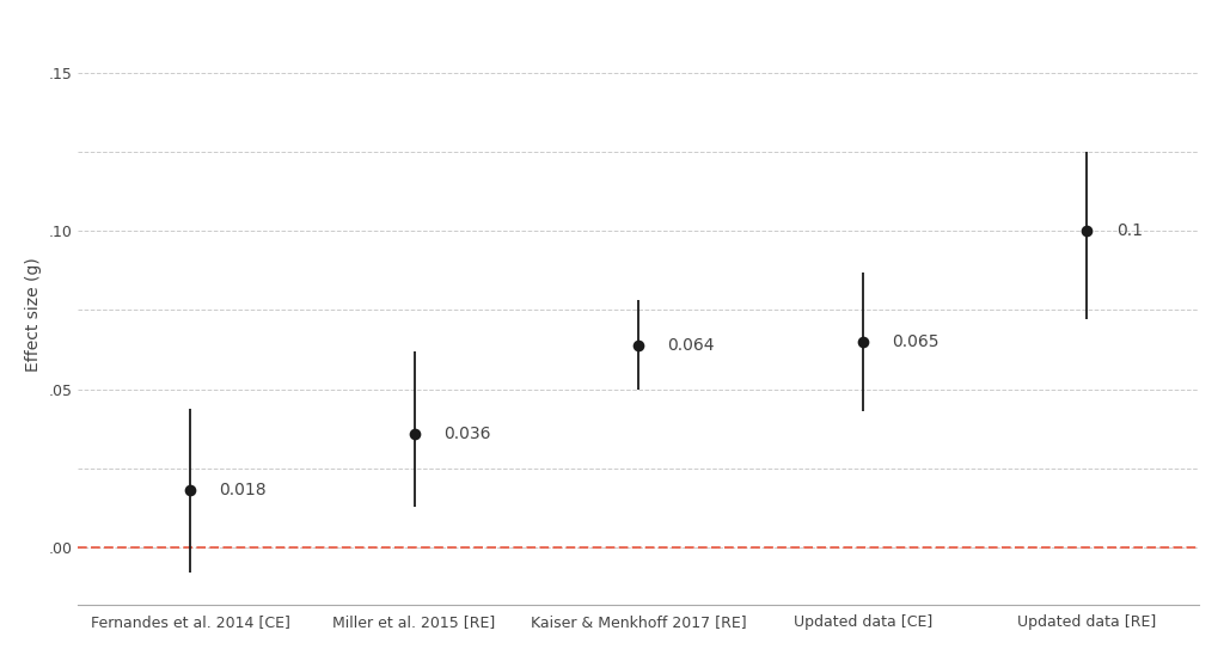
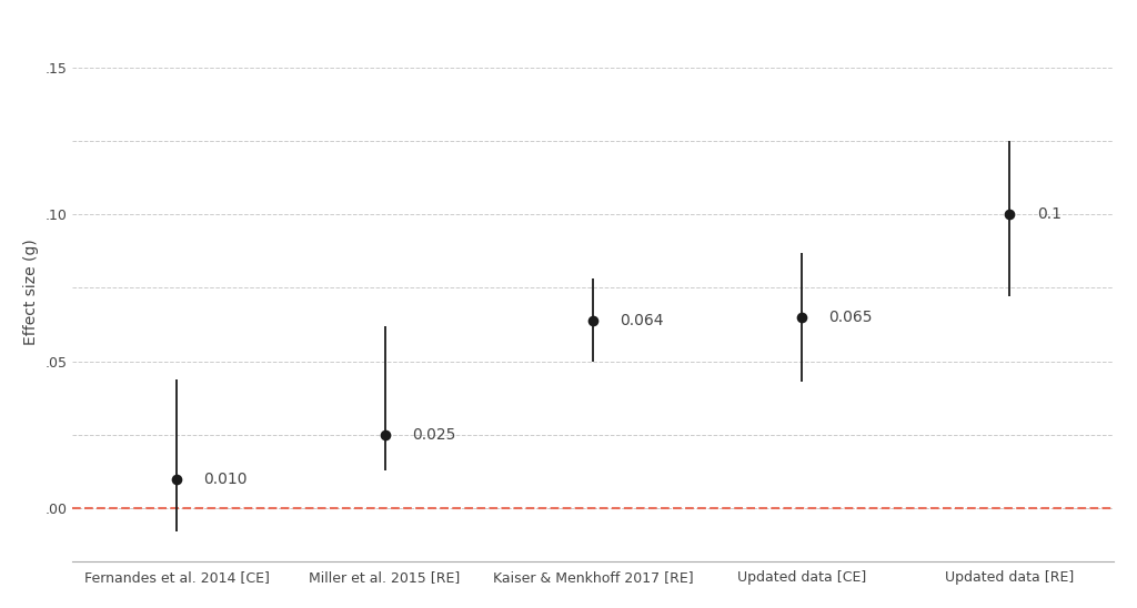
Fernandes et al. 2014 [CE]: 0.018 -> 0.010
Miller et al. 2015 [RE]: 0.036 -> 0.025
